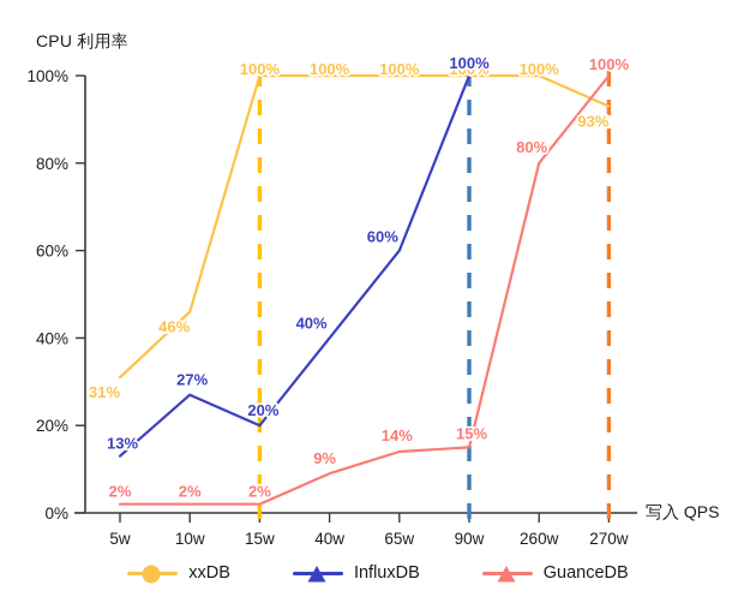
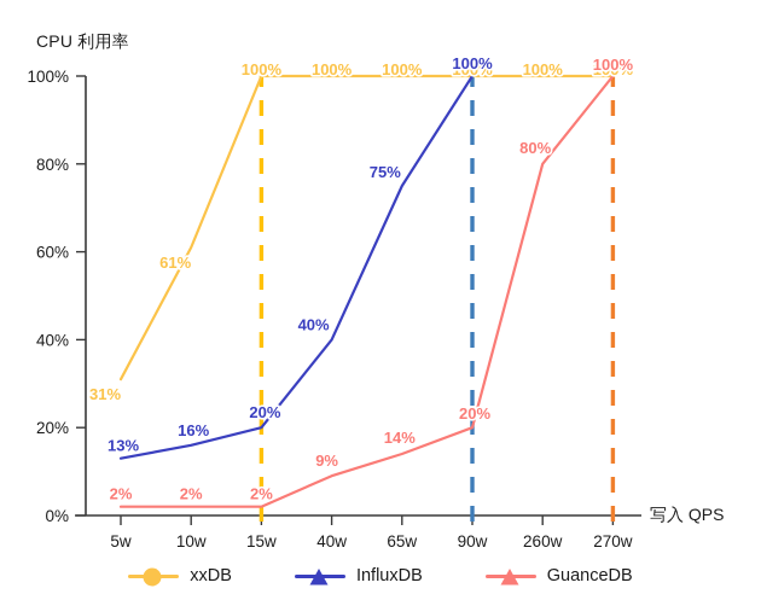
xxDB/10w: 46% -> 61%
InfluxDB/10w: 27% -> 16%
InfluxDB/65w: 60% -> 75%
GuanceDB/90w: 15% -> 20%
xxDB/270w: 93% -> 100%
